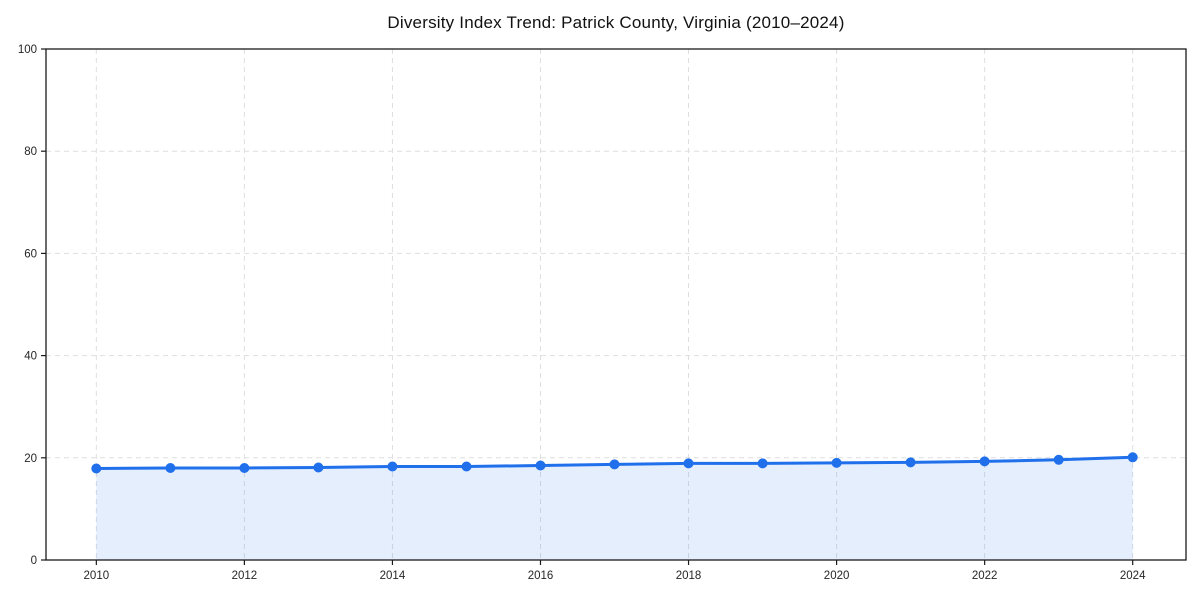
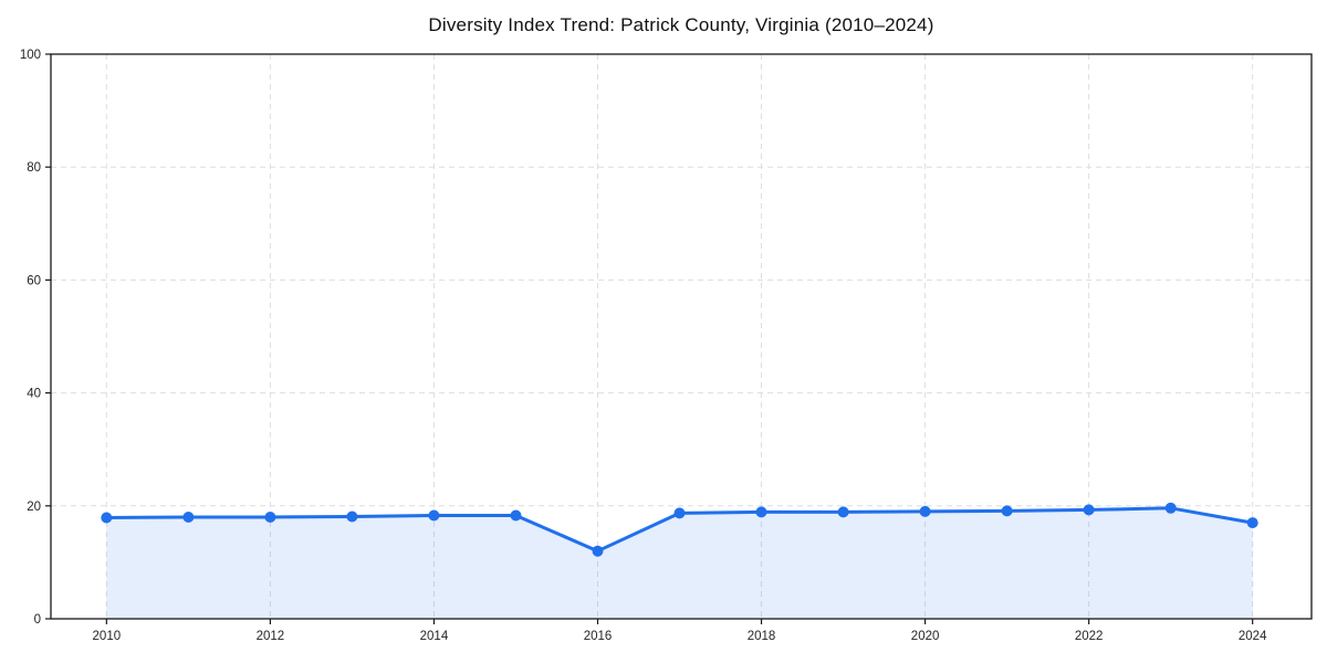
2016: 18 -> 12
2024: 20 -> 17
